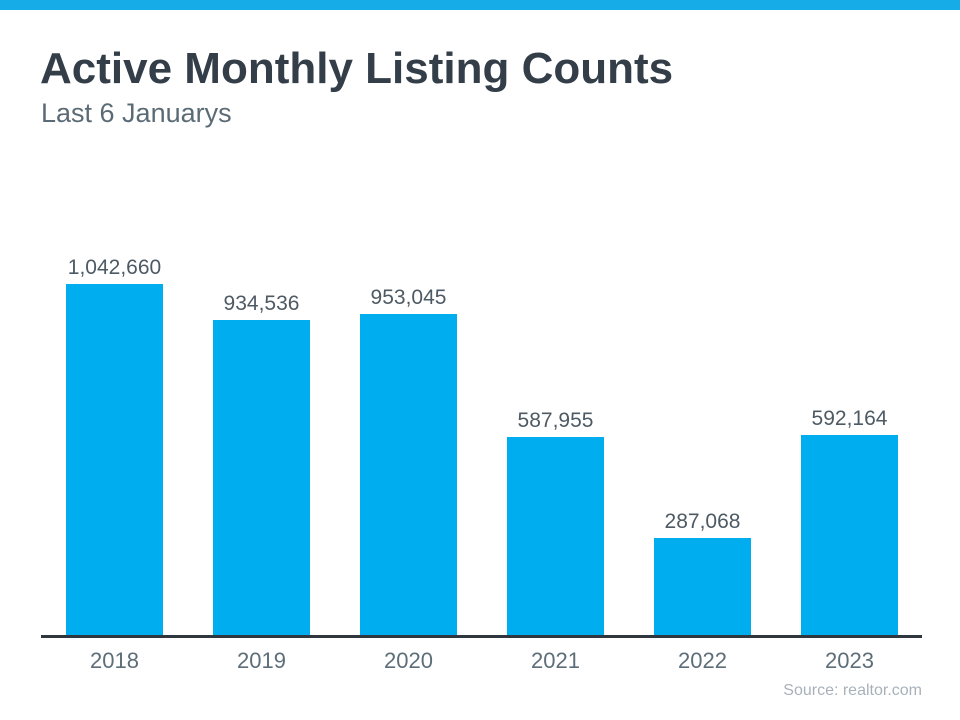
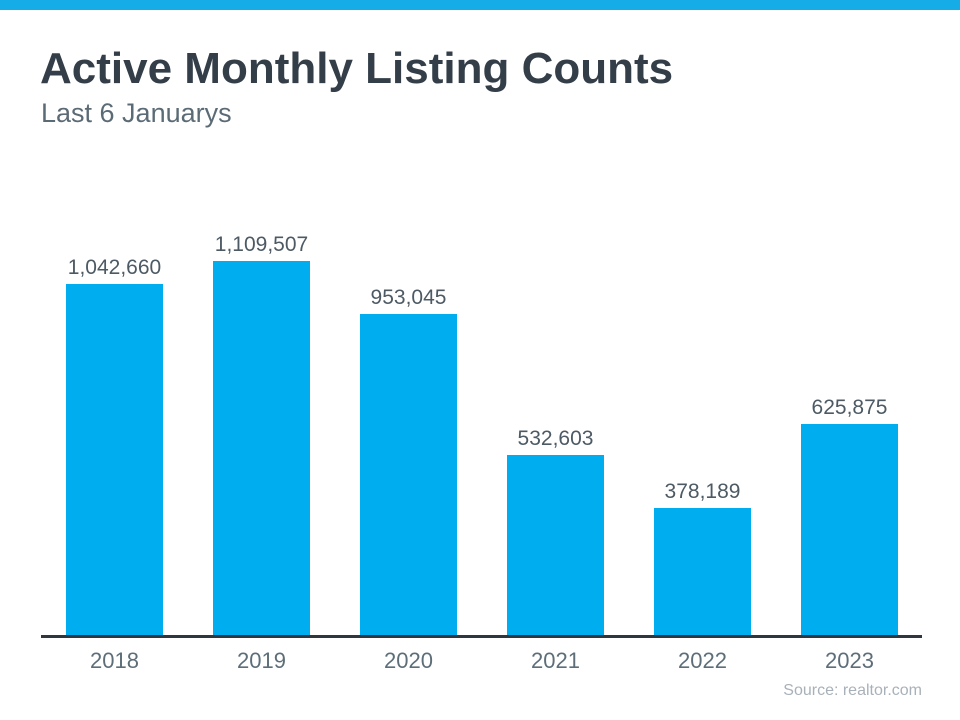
2019: 934,536 -> 1,109,507
2021: 587,955 -> 532,603
2022: 287,068 -> 378,189
2023: 592,164 -> 625,875
